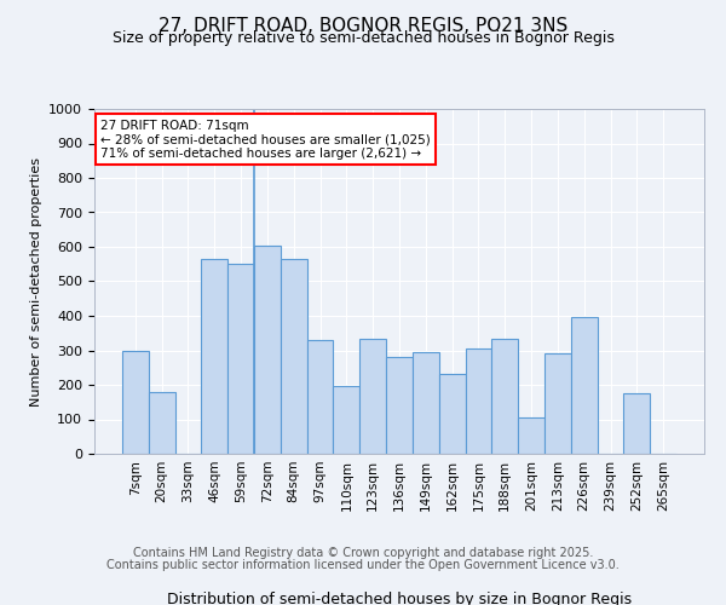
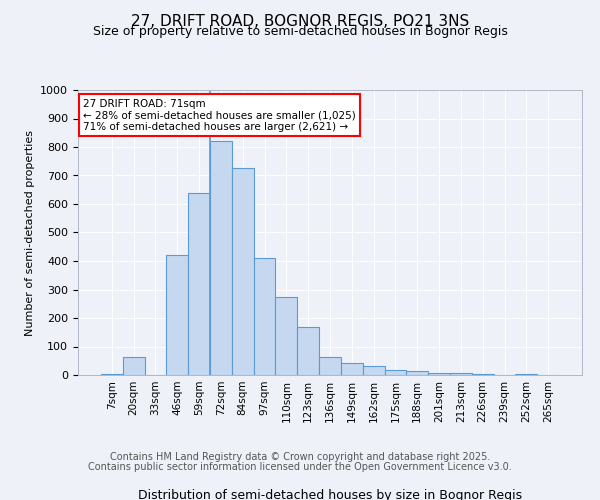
7sqm: 300 -> 5
20sqm: 180 -> 63
46sqm: 565 -> 421
59sqm: 550 -> 638
72sqm: 605 -> 820
84sqm: 565 -> 727
97sqm: 330 -> 410
110sqm: 195 -> 272
123sqm: 335 -> 170
136sqm: 280 -> 63
149sqm: 295 -> 42
162sqm: 230 -> 32
175sqm: 305 -> 18
188sqm: 335 -> 15
201sqm: 105 -> 8
213sqm: 290 -> 7
226sqm: 395 -> 2
252sqm: 175 -> 5
